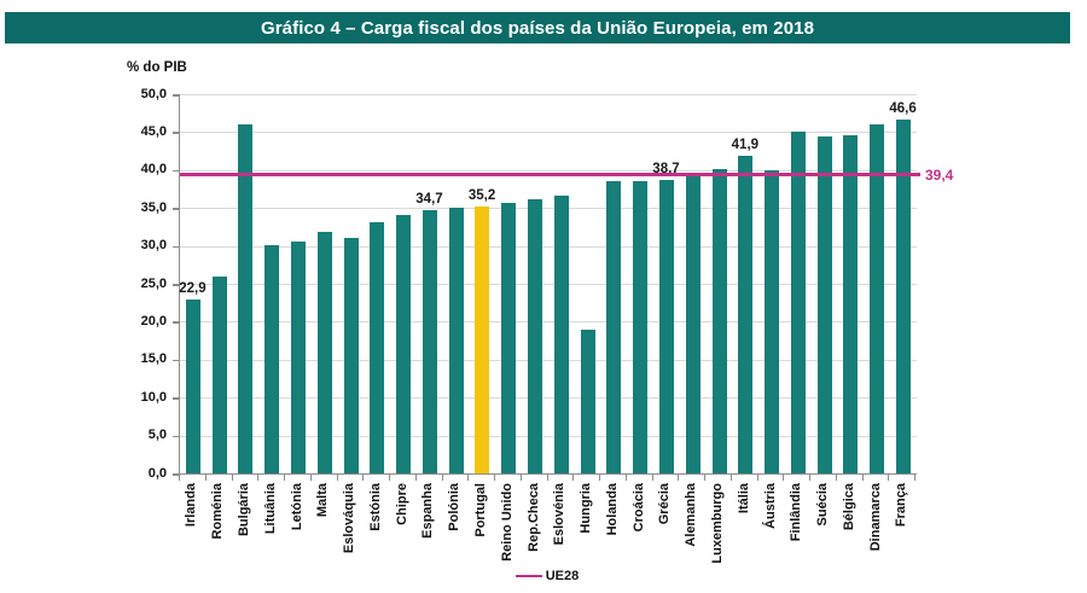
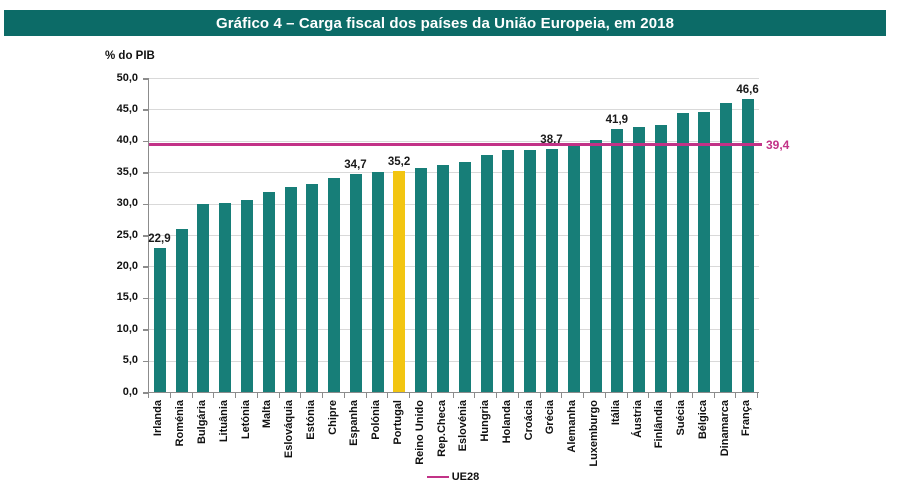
Bulgária: 46 -> 30
Eslováquia: 31 -> 33
Hungria: 19 -> 38
Áustria: 40 -> 42
Finlândia: 45 -> 42
